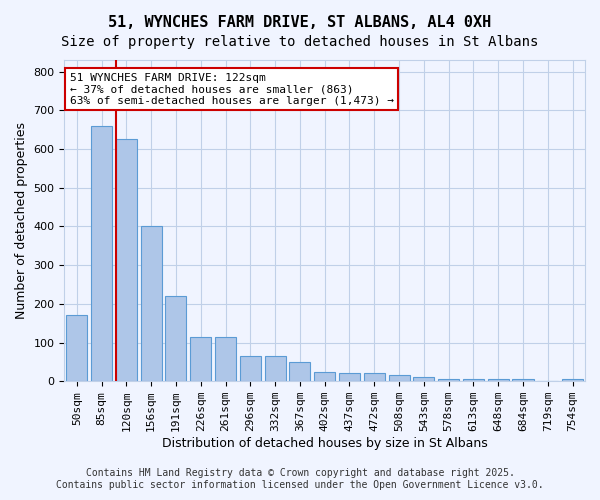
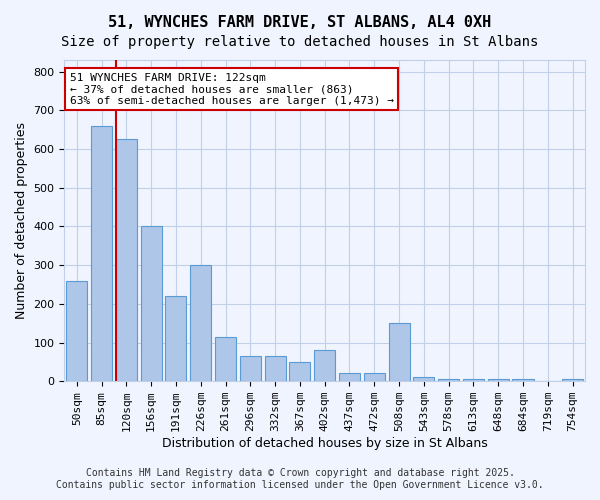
50sqm: 170 -> 260
226sqm: 115 -> 300
402sqm: 25 -> 80
508sqm: 15 -> 150
